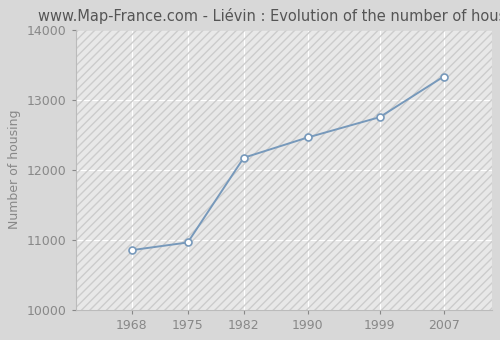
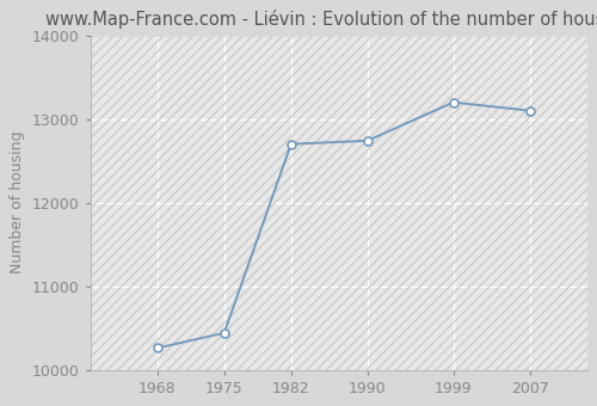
1968: 10850 -> 10260
1975: 10960 -> 10440
1982: 12170 -> 12700
1990: 12460 -> 12740
1999: 12750 -> 13200
2007: 13330 -> 13100
